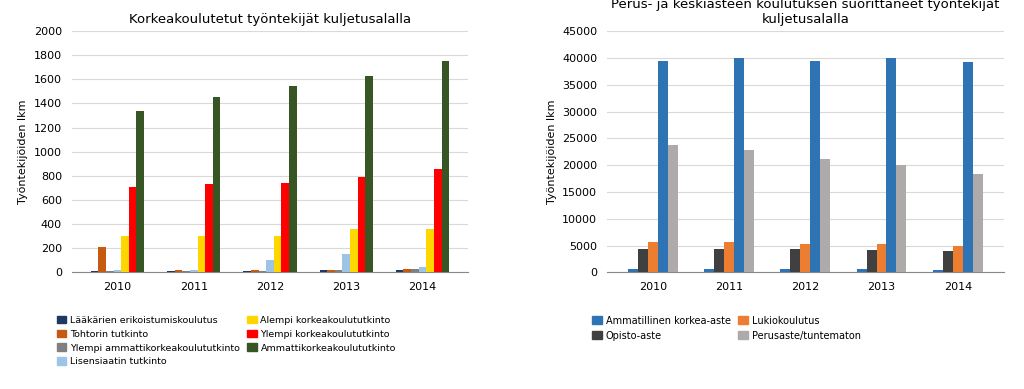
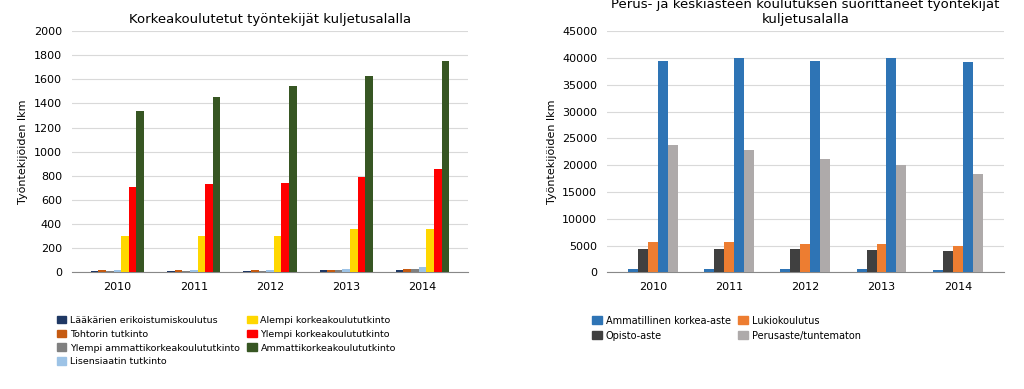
Korkeakoulutetut työntekijät kuljetusalalla/Tohtorin tutkinto/2010: 210 -> 20
Korkeakoulutetut työntekijät kuljetusalalla/Lisensiaatin tutkinto/2012: 100 -> 20
Korkeakoulutetut työntekijät kuljetusalalla/Lisensiaatin tutkinto/2013: 150 -> 30
